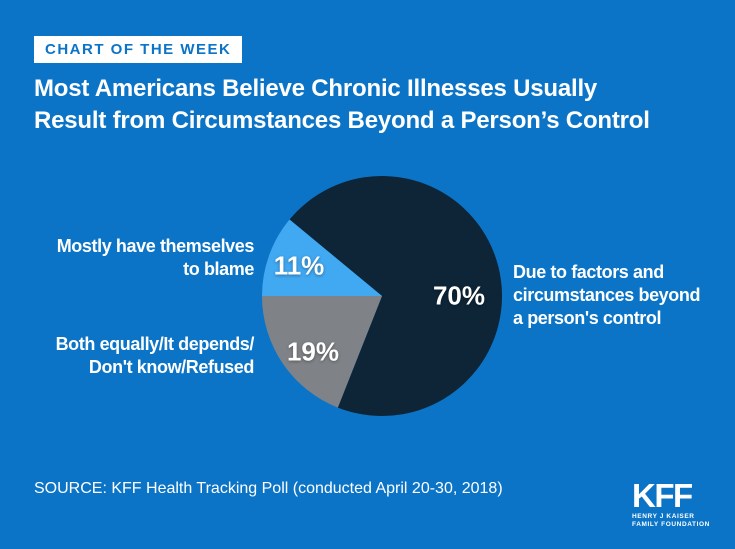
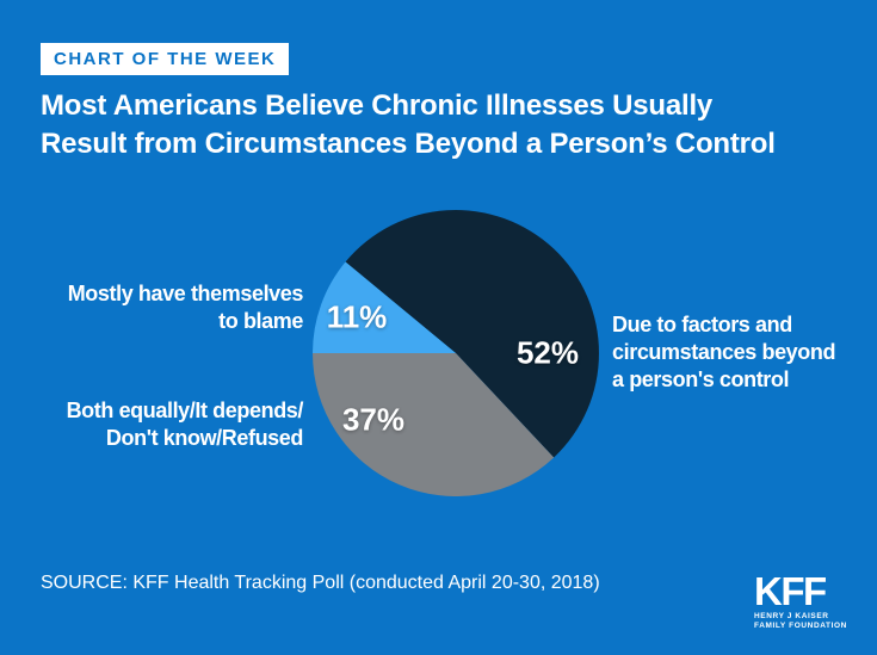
Due to factors and circumstances beyond a person's control: 70% -> 52%
Both equally/It depends/ Don't know/Refused: 19% -> 37%
